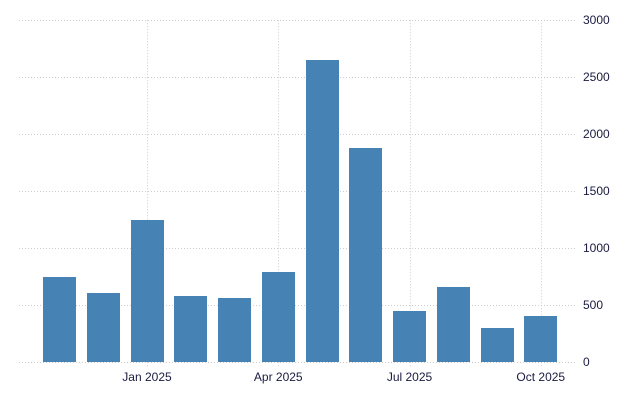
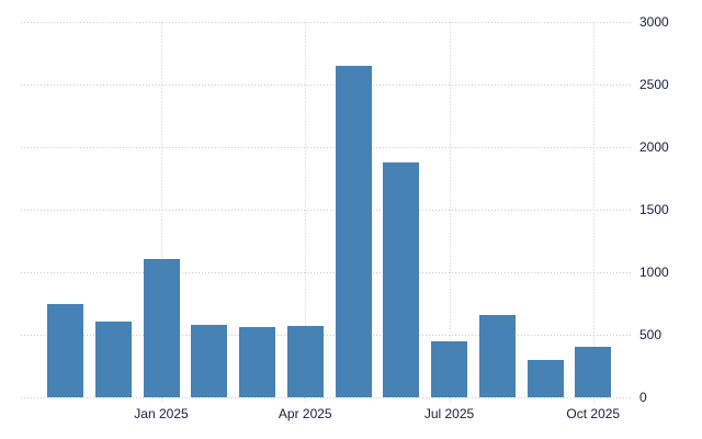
Jan 2025: 1250 -> 1100
Apr 2025: 790 -> 570
